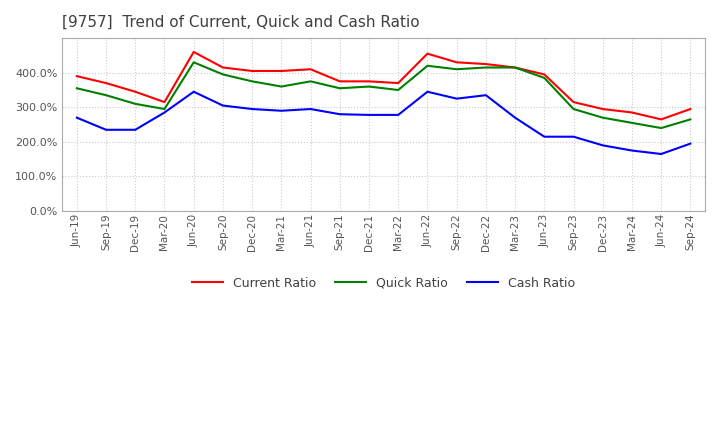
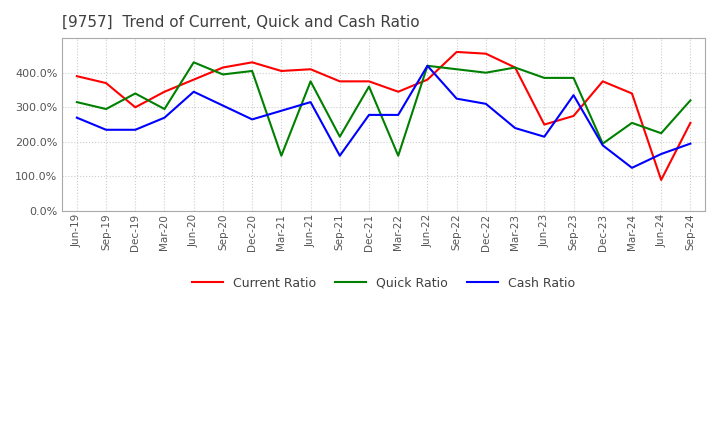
Quick Ratio/Jun-19: 355% -> 315%
Quick Ratio/Sep-19: 335% -> 295%
Current Ratio/Dec-19: 345% -> 300%
Quick Ratio/Dec-19: 310% -> 340%
Current Ratio/Mar-20: 315% -> 345%
Cash Ratio/Mar-20: 285% -> 270%
Current Ratio/Jun-20: 460% -> 380%
Current Ratio/Dec-20: 405% -> 430%
Quick Ratio/Dec-20: 375% -> 405%
Cash Ratio/Dec-20: 295% -> 265%
Quick Ratio/Mar-21: 360% -> 160%
Cash Ratio/Jun-21: 295% -> 315%
Quick Ratio/Sep-21: 355% -> 215%
Cash Ratio/Sep-21: 280% -> 160%
Current Ratio/Mar-22: 370% -> 345%
Quick Ratio/Mar-22: 350% -> 160%
Current Ratio/Jun-22: 455% -> 380%
Cash Ratio/Jun-22: 345% -> 420%
Current Ratio/Sep-22: 430% -> 460%
Current Ratio/Dec-22: 425% -> 455%
Quick Ratio/Dec-22: 415% -> 400%
Cash Ratio/Dec-22: 335% -> 310%
Cash Ratio/Mar-23: 270% -> 240%
Current Ratio/Jun-23: 395% -> 250%
Current Ratio/Sep-23: 315% -> 275%
Quick Ratio/Sep-23: 295% -> 385%
Cash Ratio/Sep-23: 215% -> 335%
Current Ratio/Dec-23: 295% -> 375%
Quick Ratio/Dec-23: 270% -> 195%
Current Ratio/Mar-24: 285% -> 340%
Cash Ratio/Mar-24: 175% -> 125%
Current Ratio/Jun-24: 265% -> 90%
Quick Ratio/Jun-24: 240% -> 225%
Current Ratio/Sep-24: 295% -> 255%
Quick Ratio/Sep-24: 265% -> 320%
